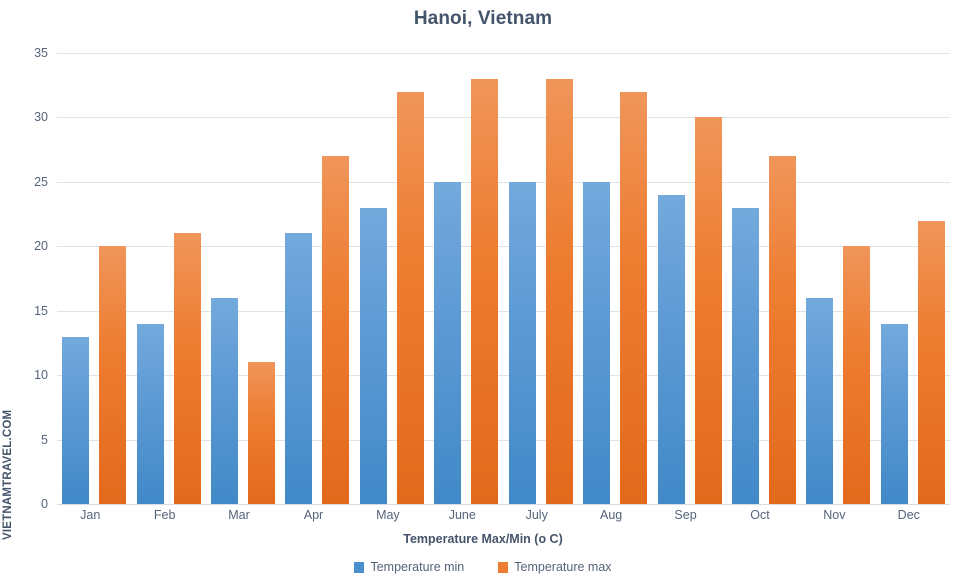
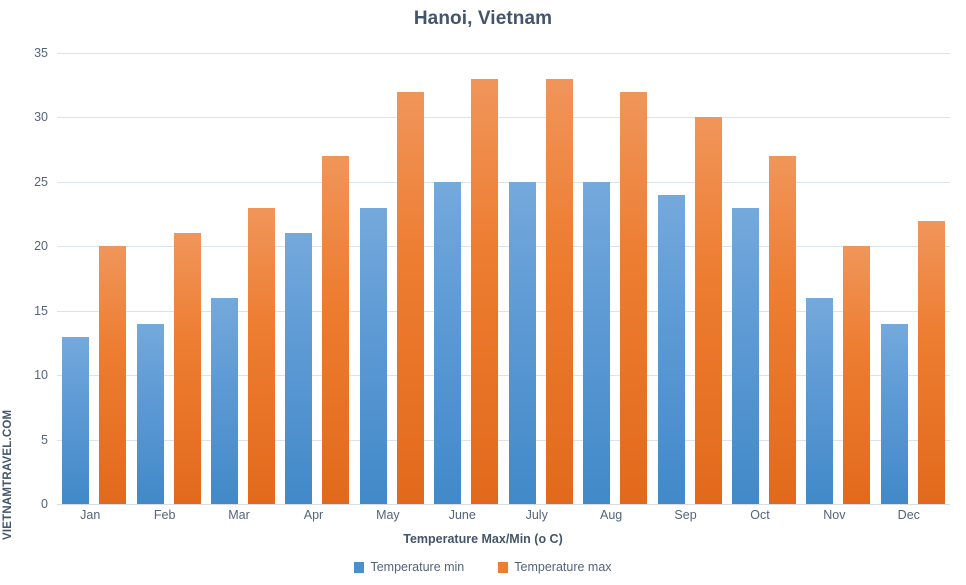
Temperature max/Mar: 11 -> 23
